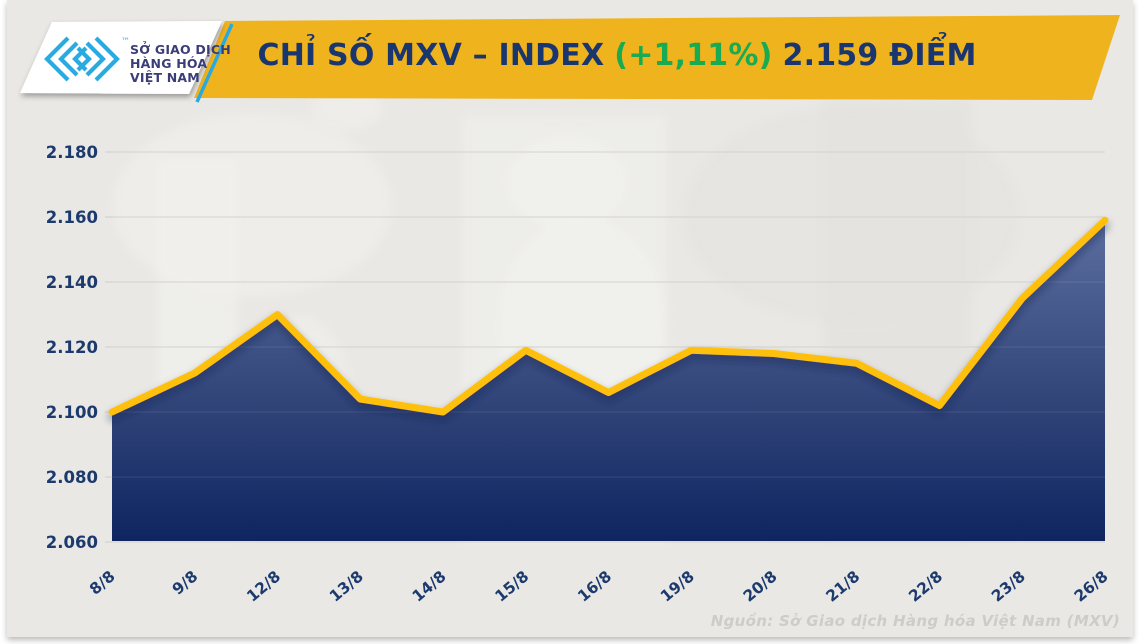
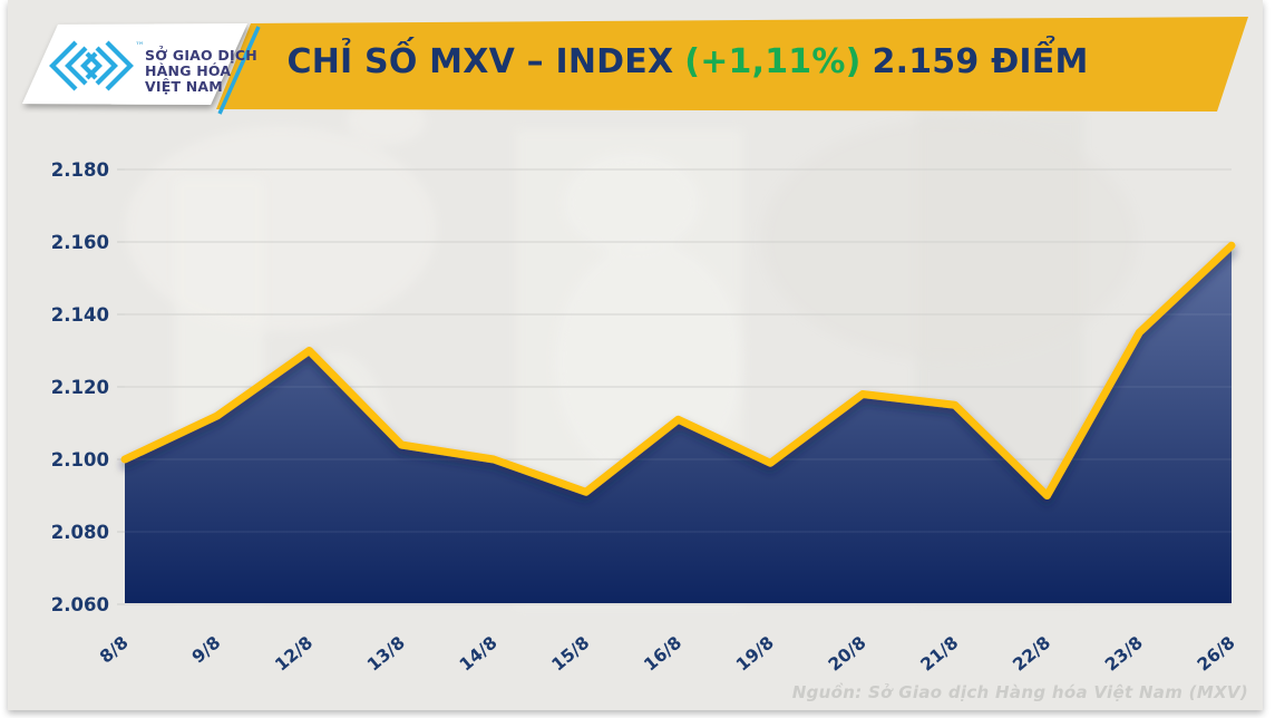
15/8: 2119 -> 2091
16/8: 2106 -> 2111
19/8: 2119 -> 2099
22/8: 2102 -> 2090
